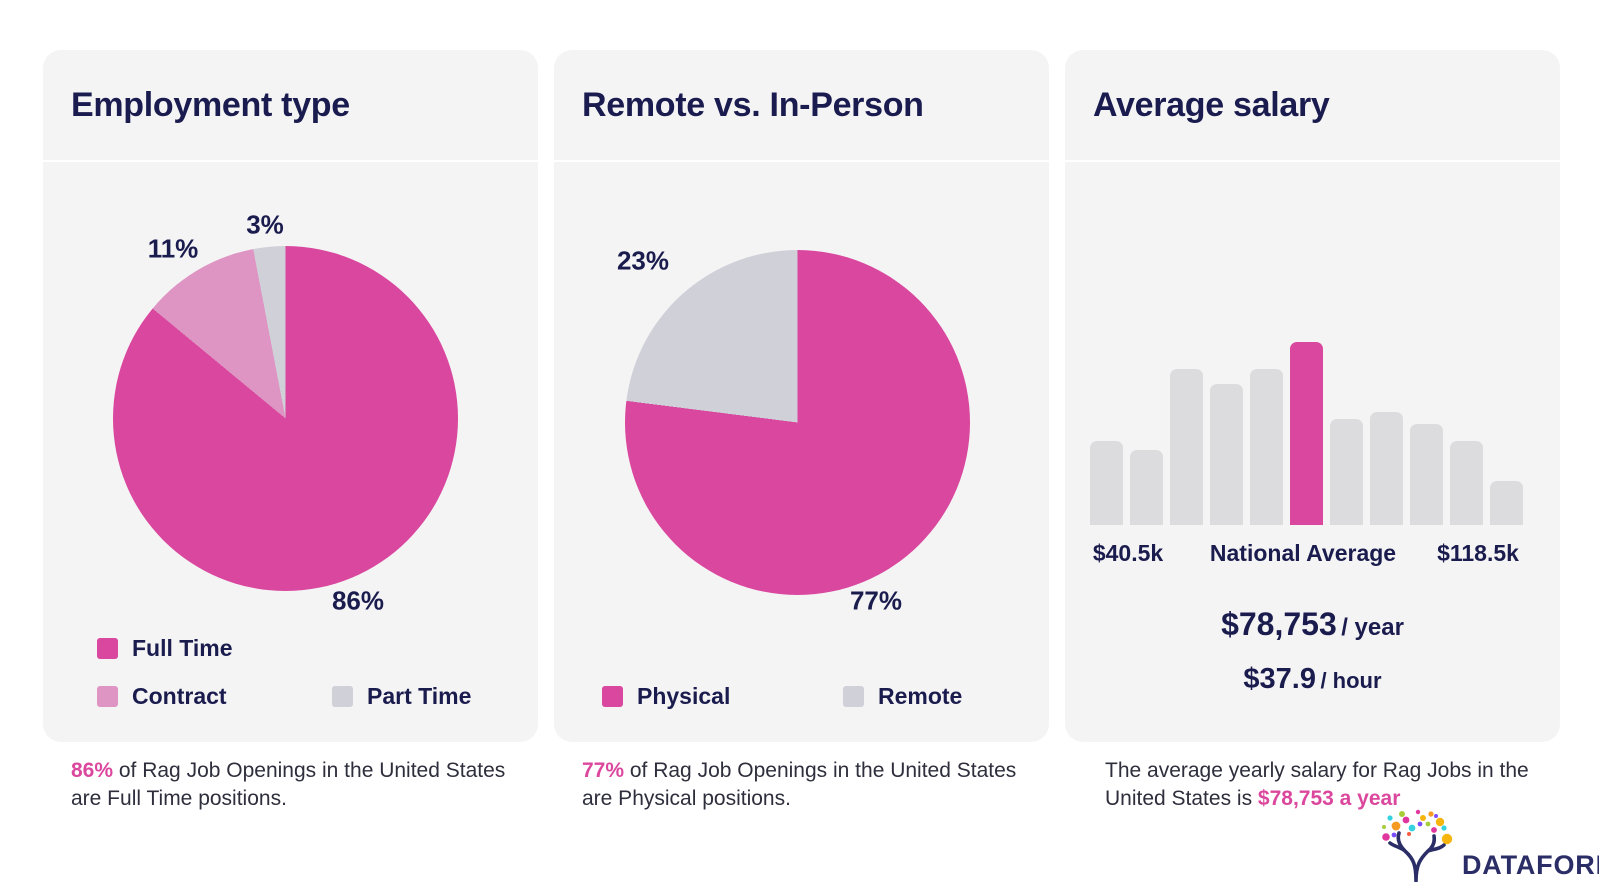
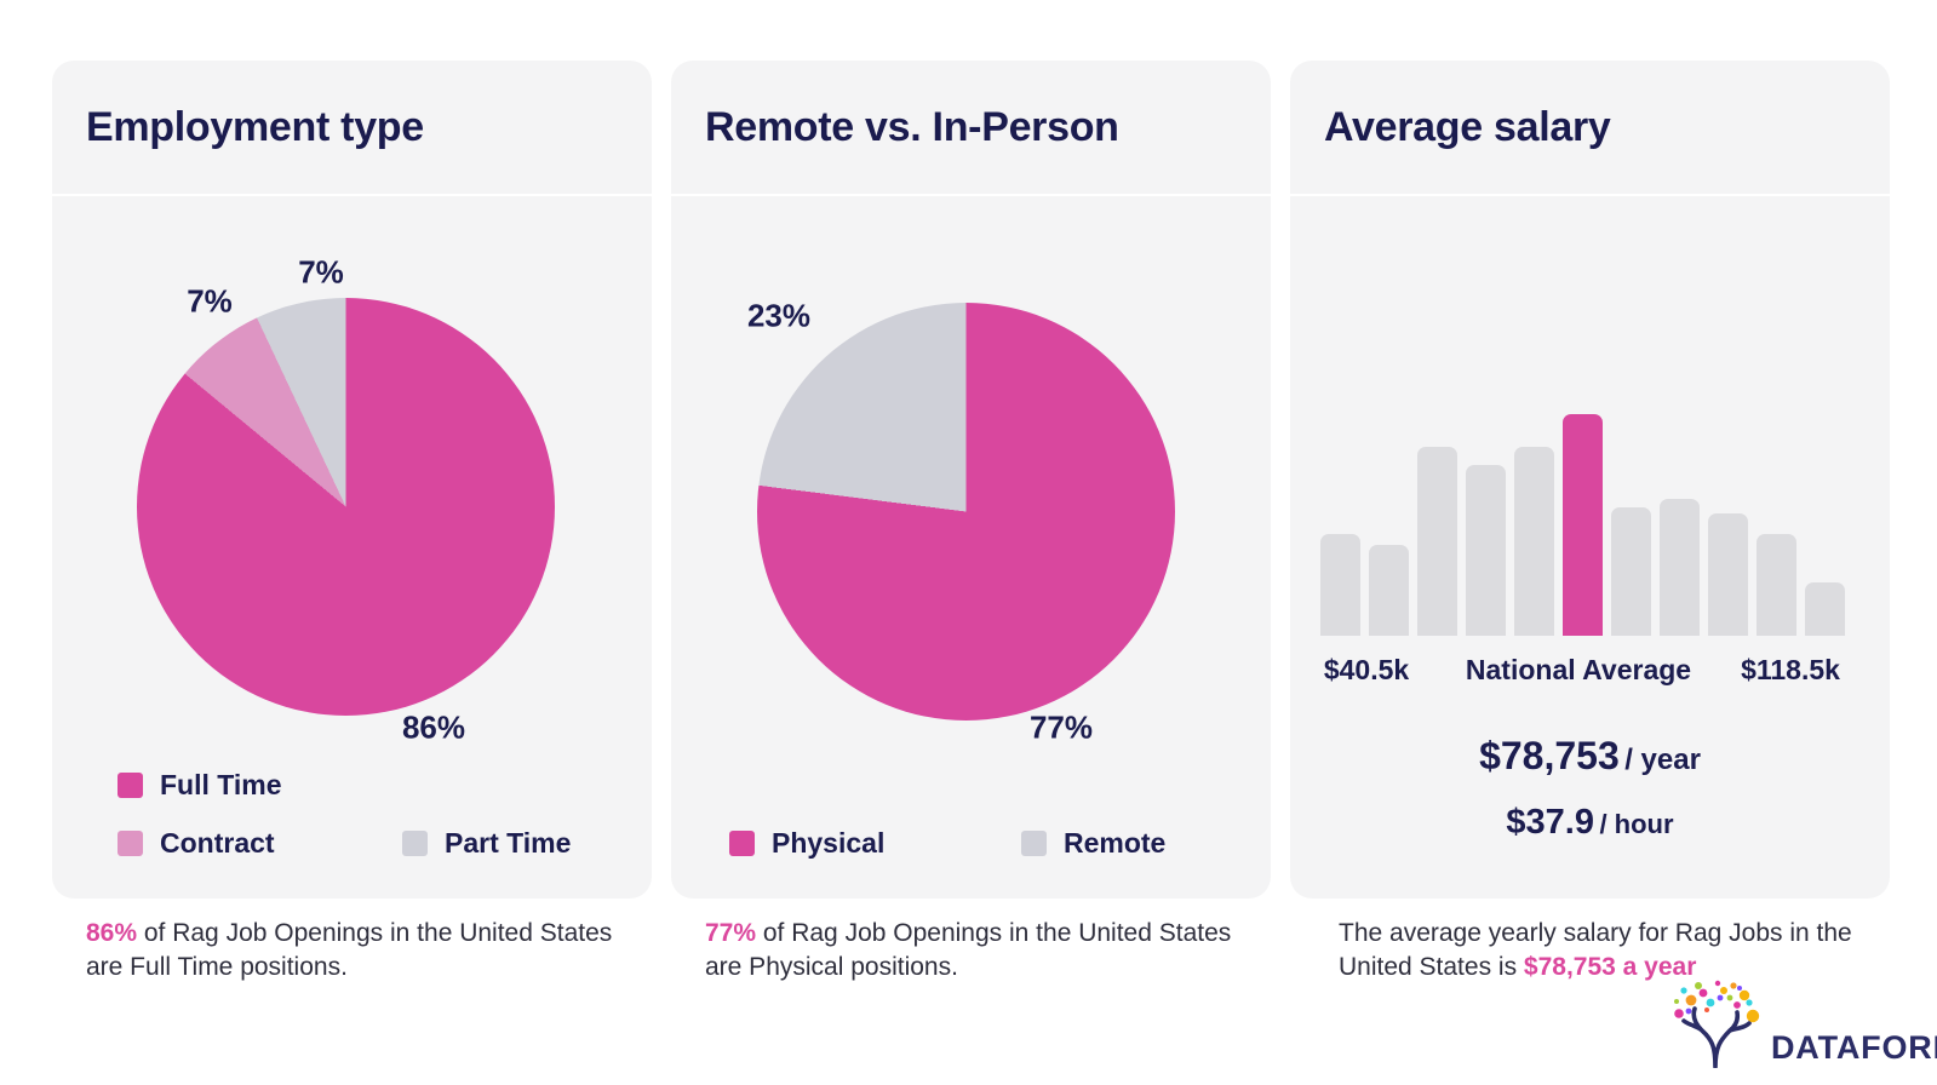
Employment type/Contract: 11% -> 7%
Employment type/Part Time: 3% -> 7%
